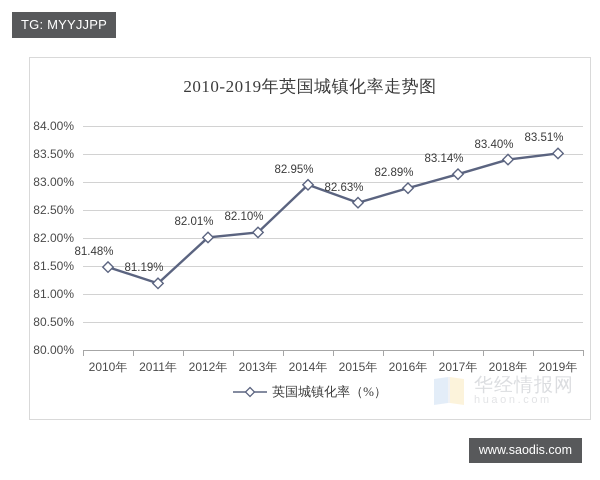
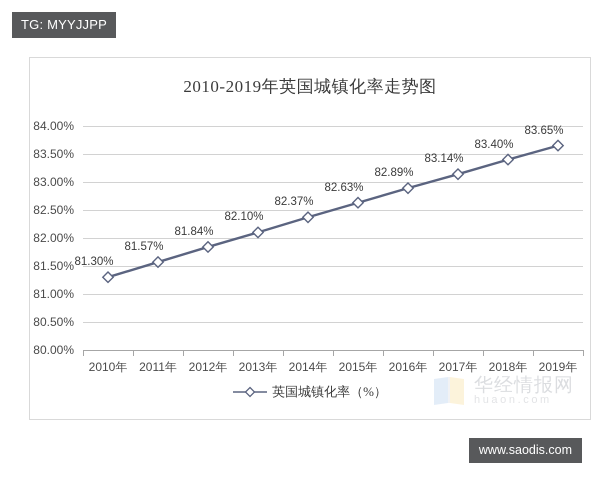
2010年: 81.48% -> 81.30%
2011年: 81.19% -> 81.57%
2012年: 82.01% -> 81.84%
2014年: 82.95% -> 82.37%
2019年: 83.51% -> 83.65%
